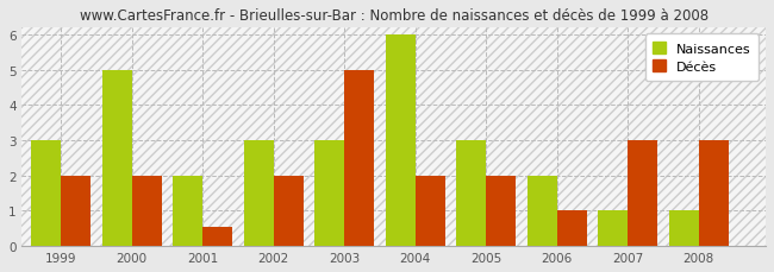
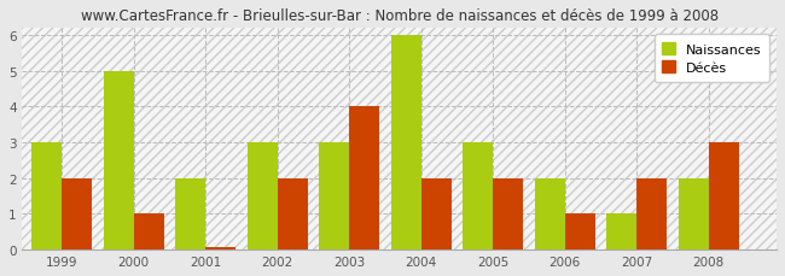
Décès/2000: 2.00 -> 1.00
Décès/2001: 0.55 -> 0.07
Décès/2003: 5.00 -> 4.00
Décès/2007: 3.00 -> 2.00
Naissances/2008: 1 -> 2
